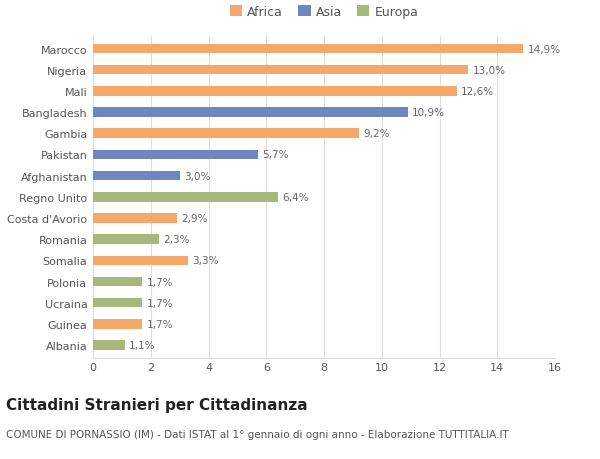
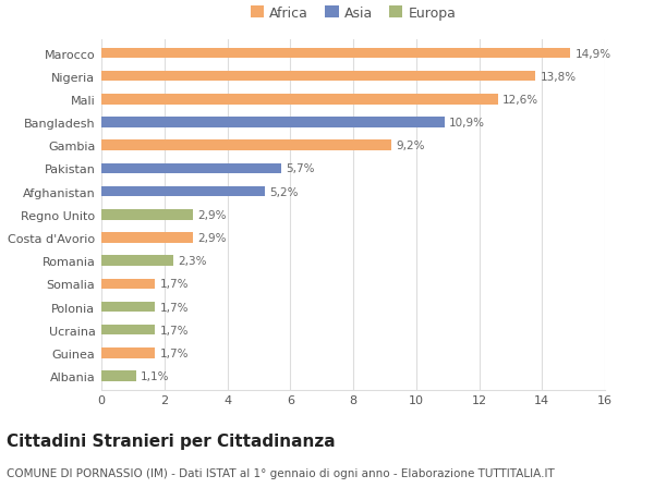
Nigeria: 13,0% -> 13,8%
Afghanistan: 3,0% -> 5,2%
Regno Unito: 6,4% -> 2,9%
Somalia: 3,3% -> 1,7%
